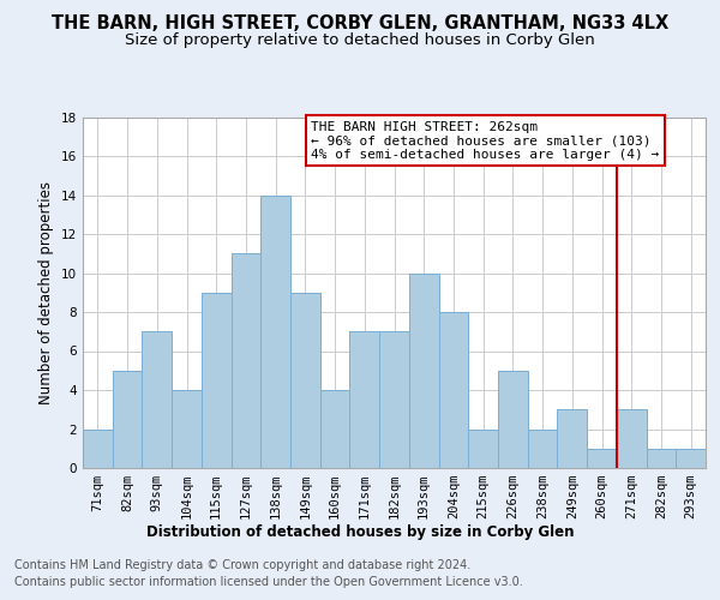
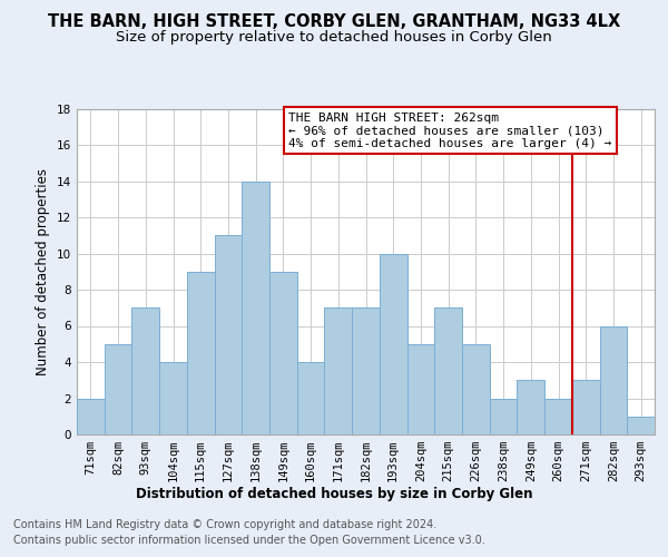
204sqm: 8 -> 5
215sqm: 2 -> 7
260sqm: 1 -> 2
282sqm: 1 -> 6
